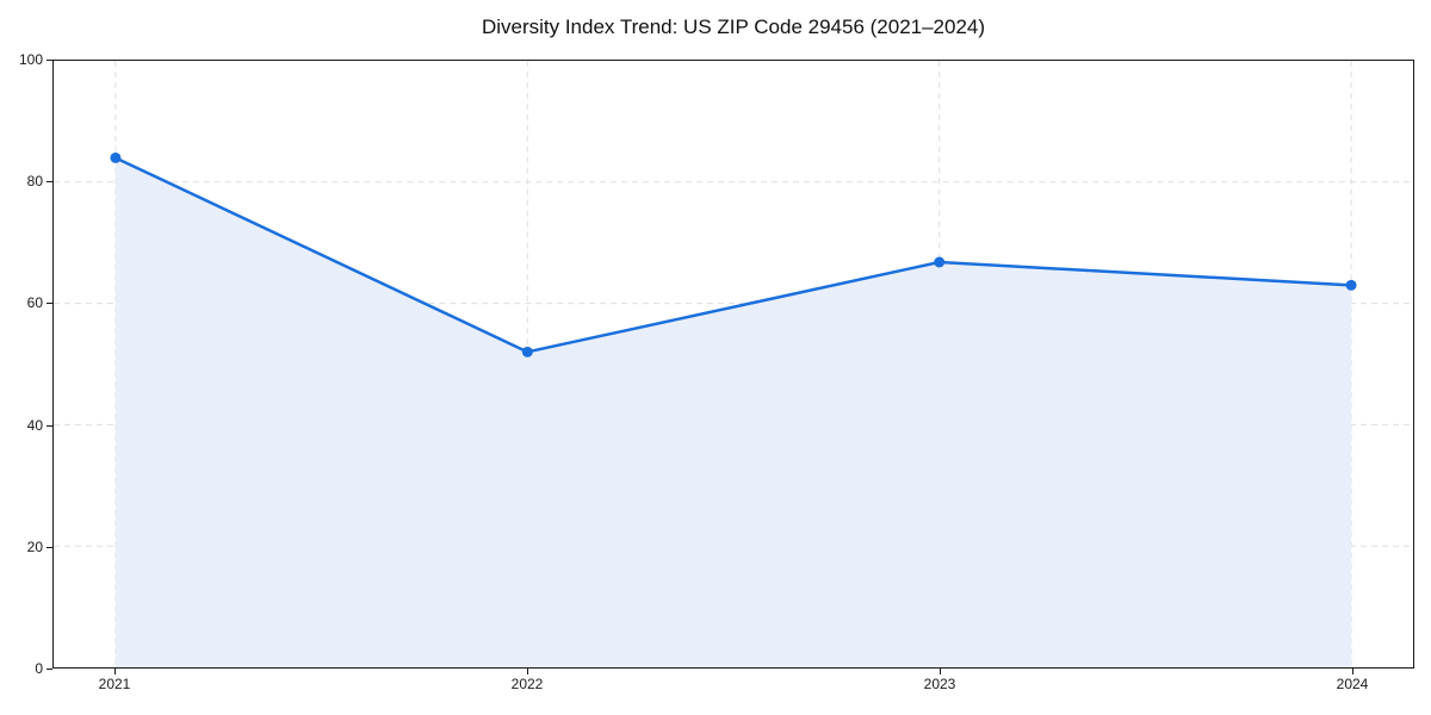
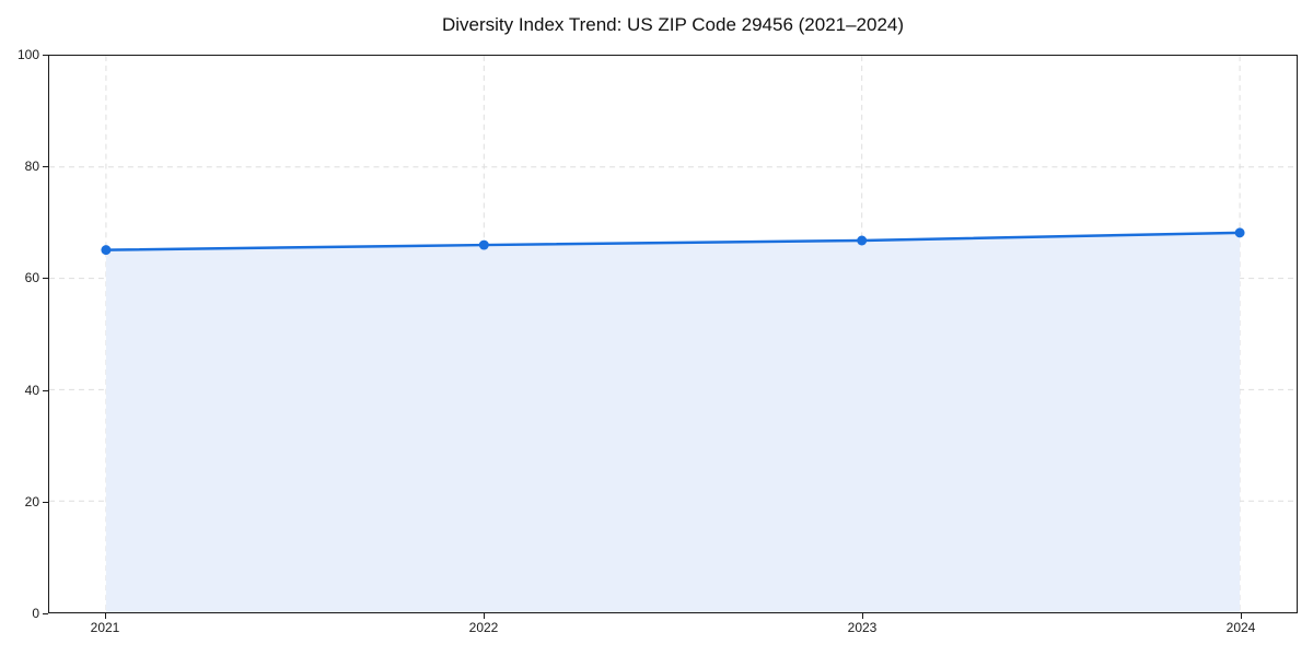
2021: 84 -> 65
2022: 52 -> 66
2024: 63 -> 68
